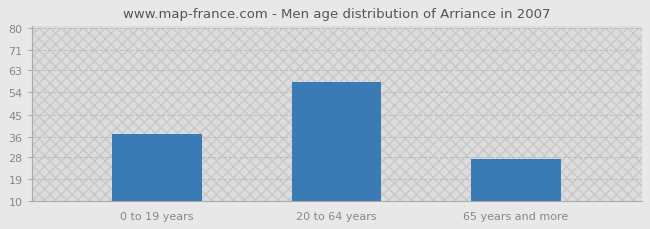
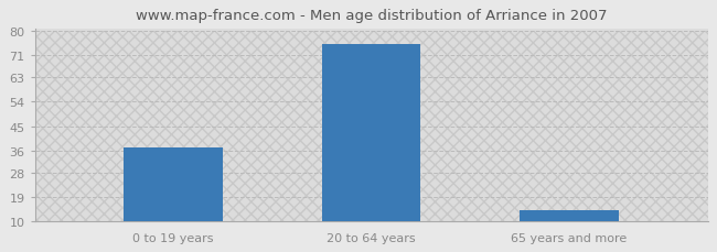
20 to 64 years: 58 -> 75
65 years and more: 27 -> 14
